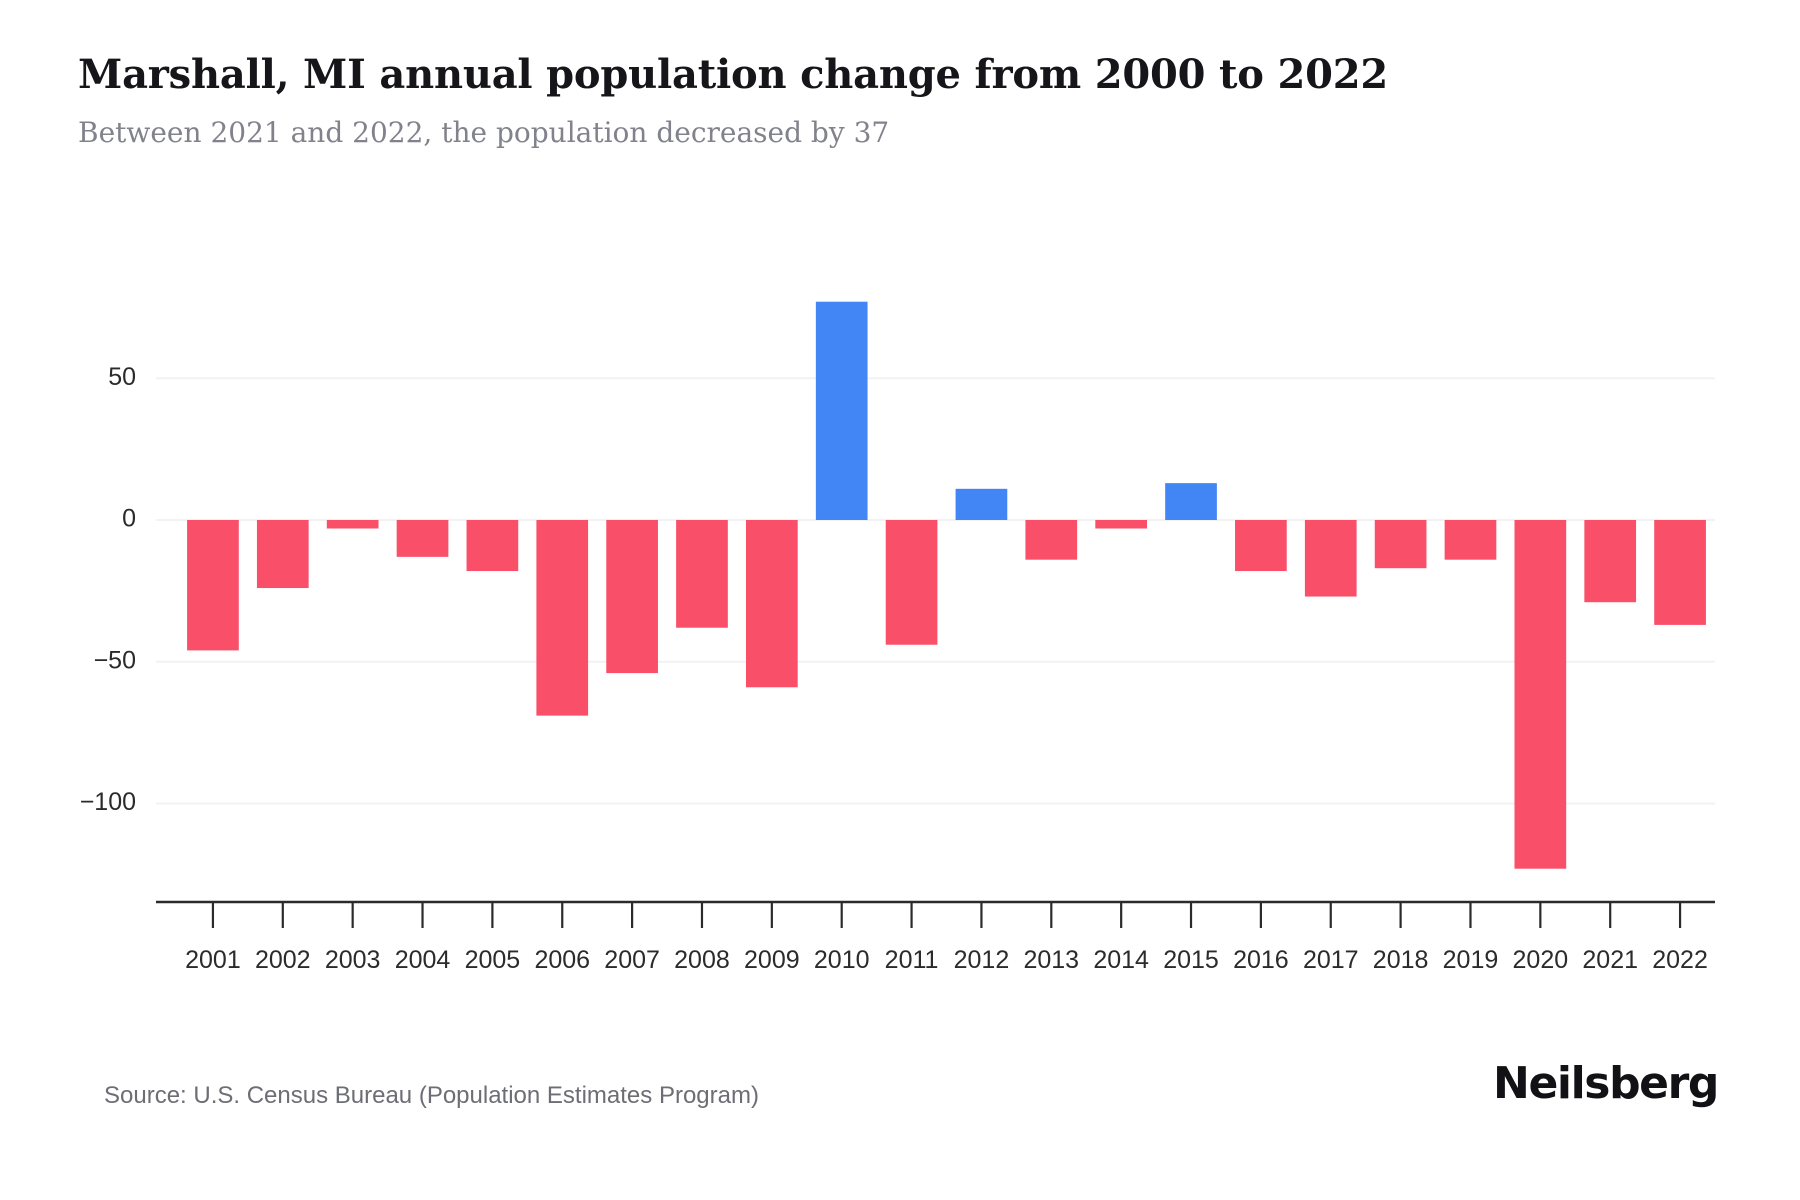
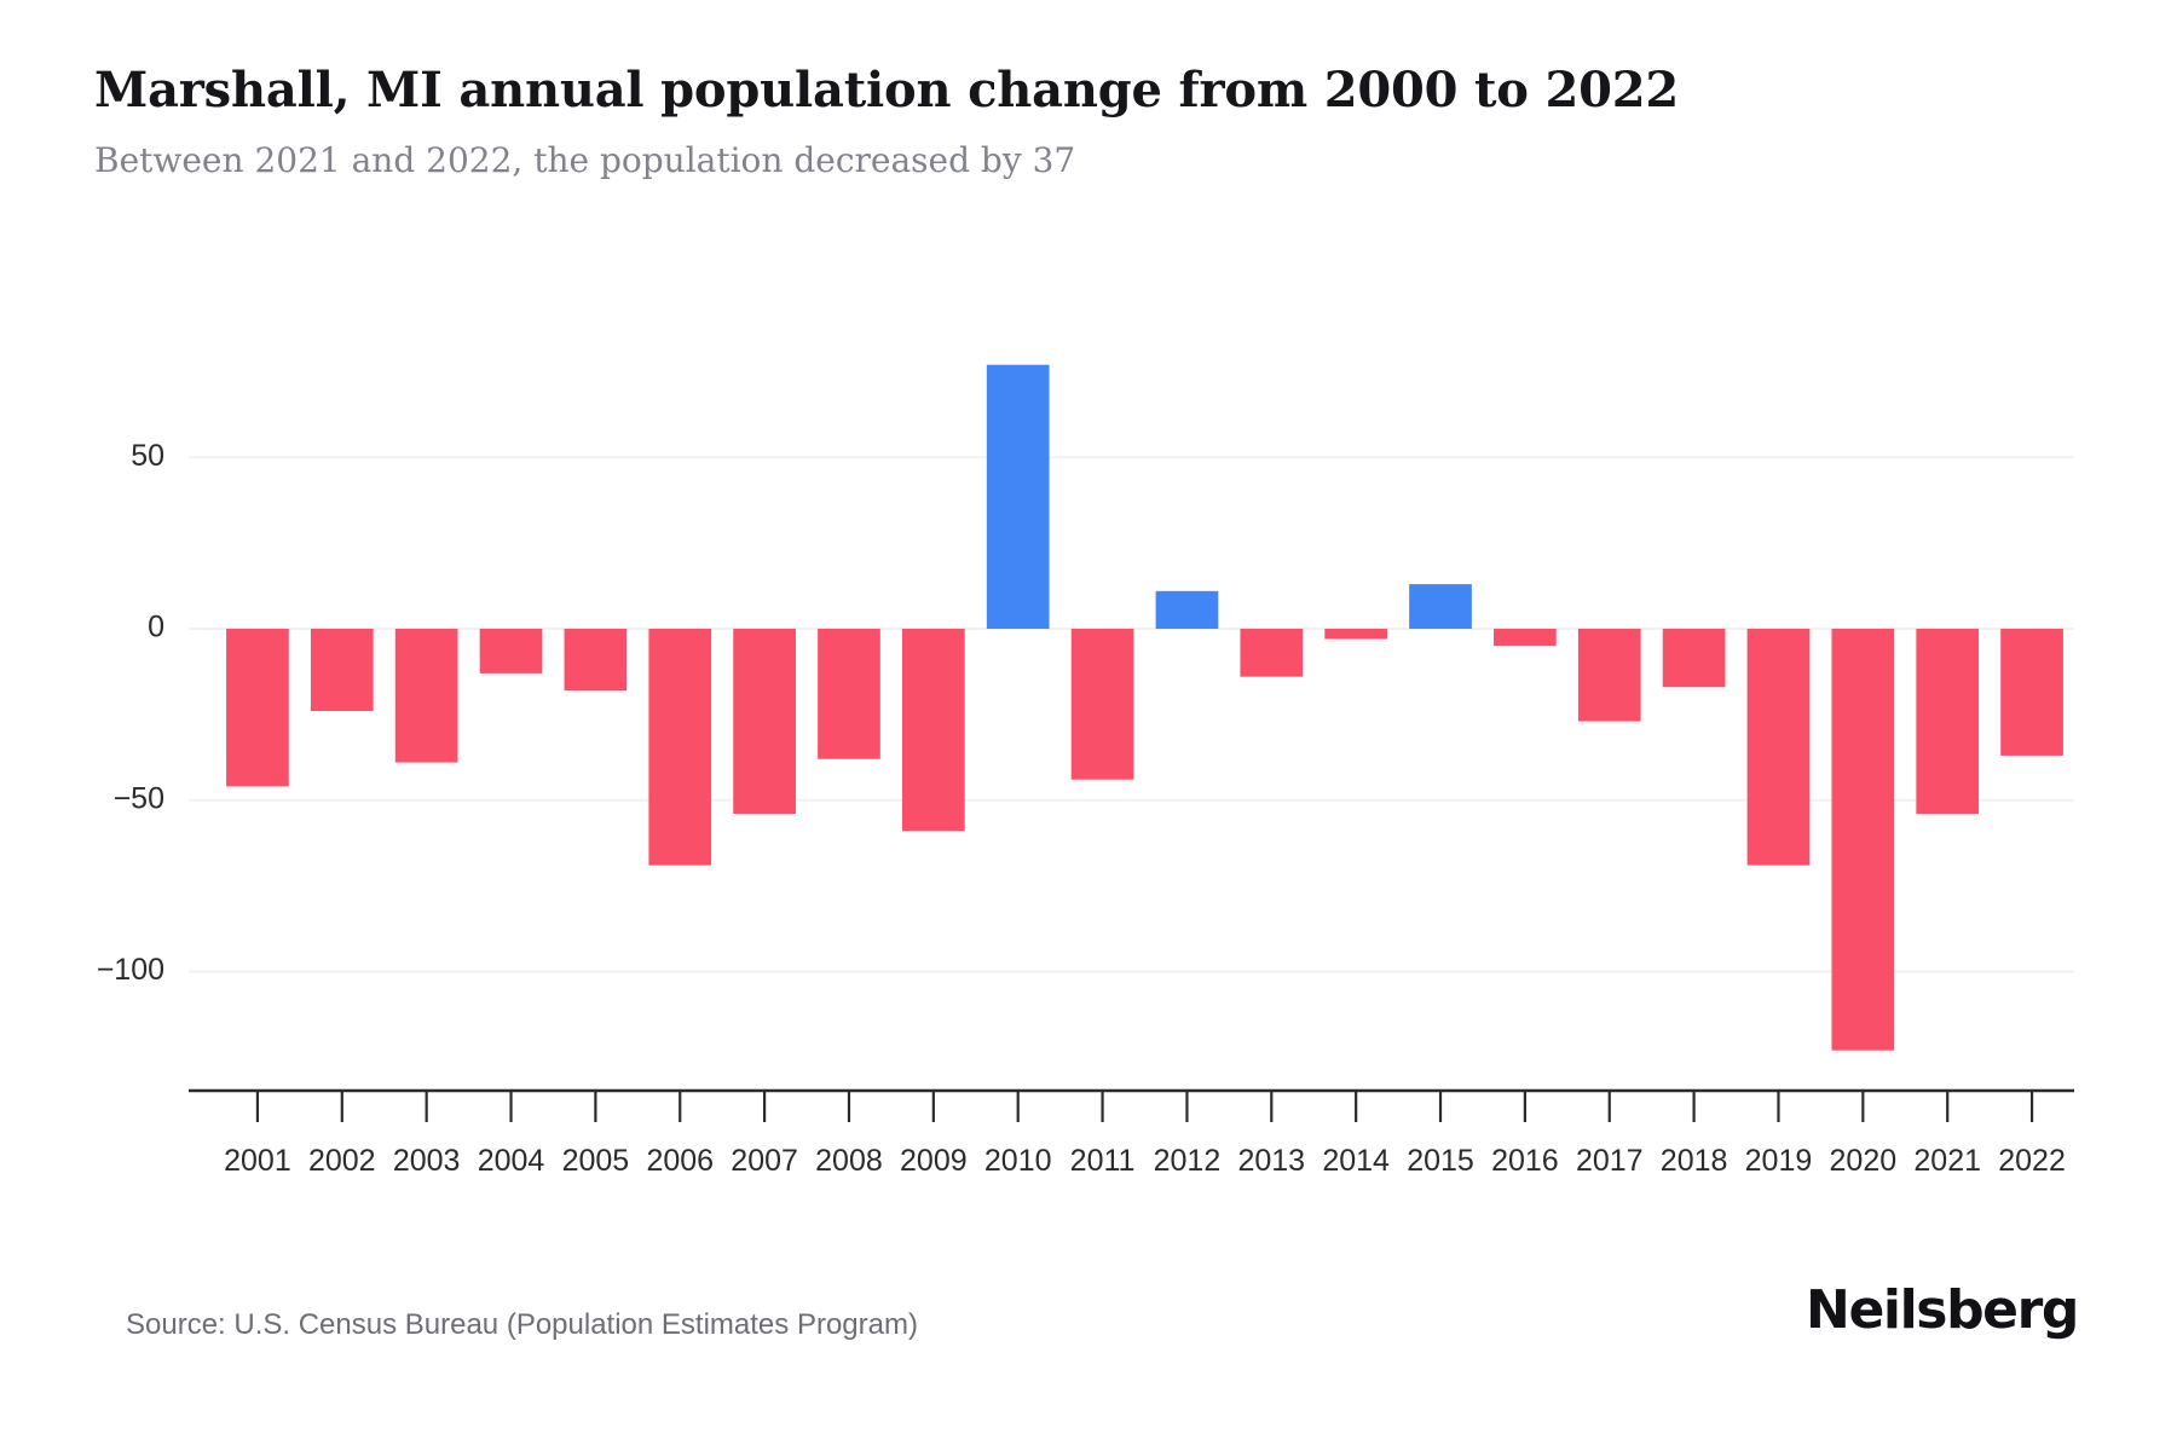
2003: -3 -> -39
2016: -18 -> -5
2019: -14 -> -69
2021: -29 -> -54
